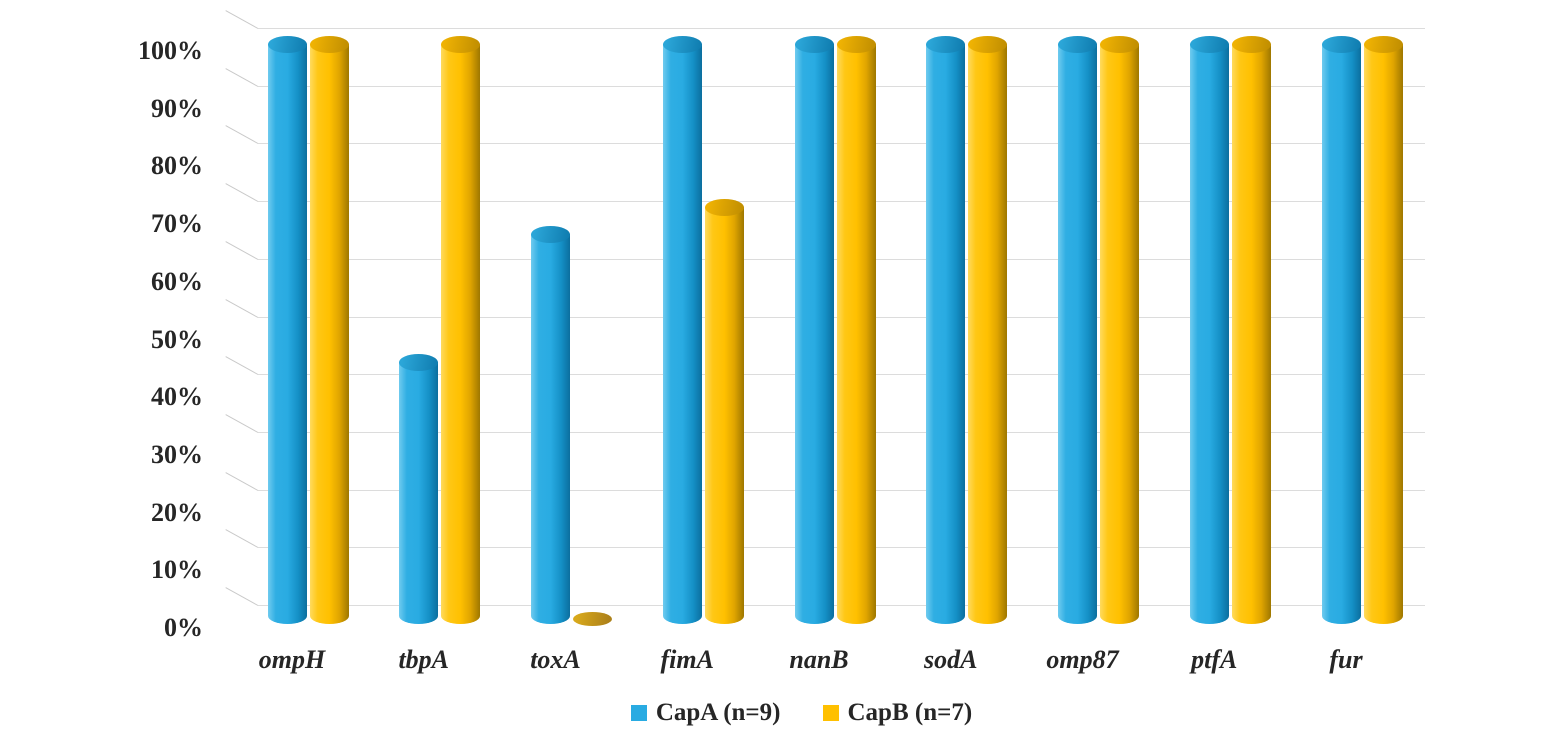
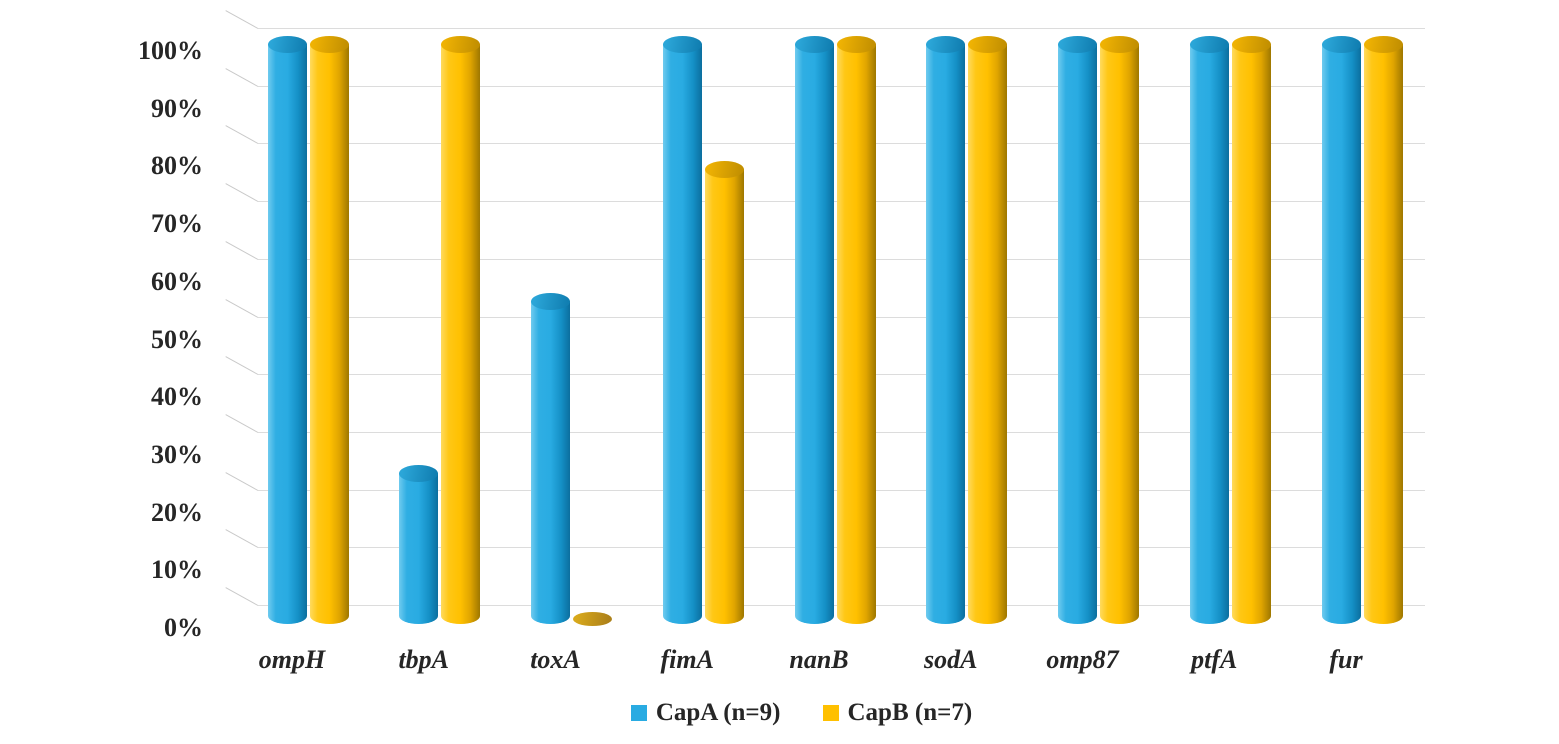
CapA (n=9)/tbpA: 44% -> 25%
CapA (n=9)/toxA: 67% -> 55%
CapB (n=7)/fimA: 71% -> 78%
